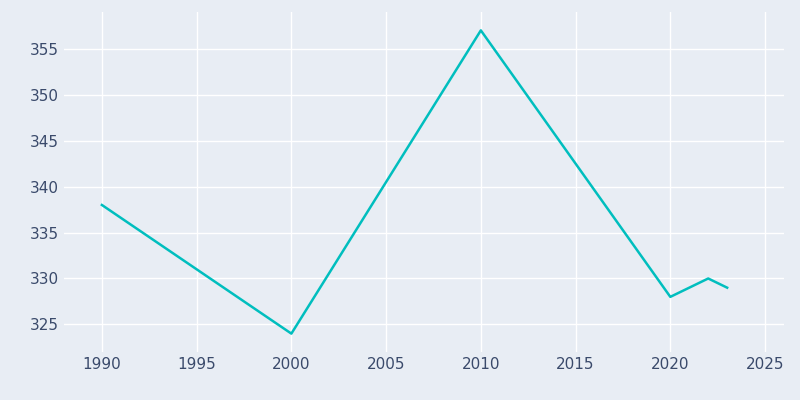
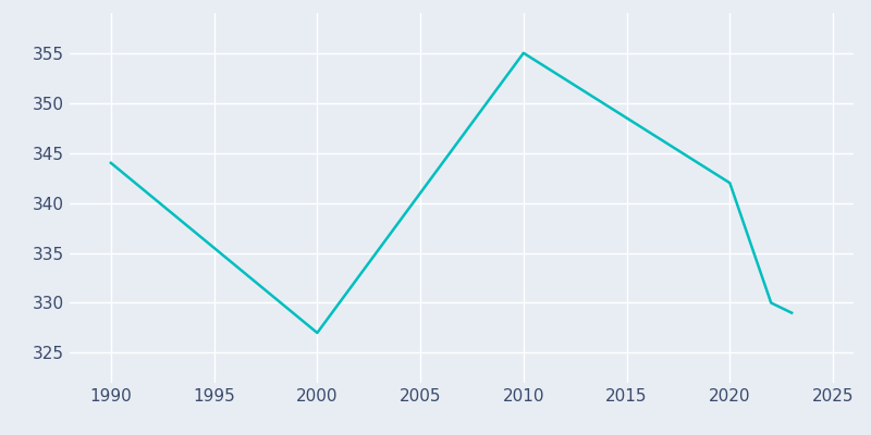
1990: 338 -> 344
2000: 324 -> 327
2010: 357 -> 355
2020: 328 -> 342
